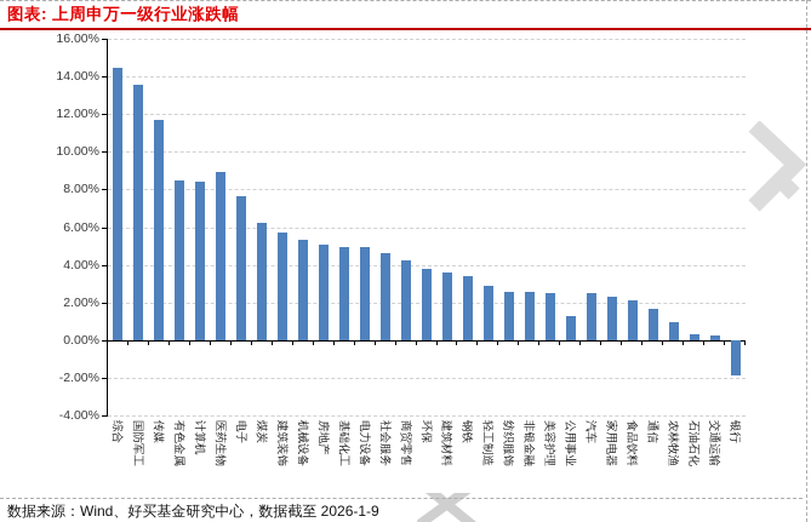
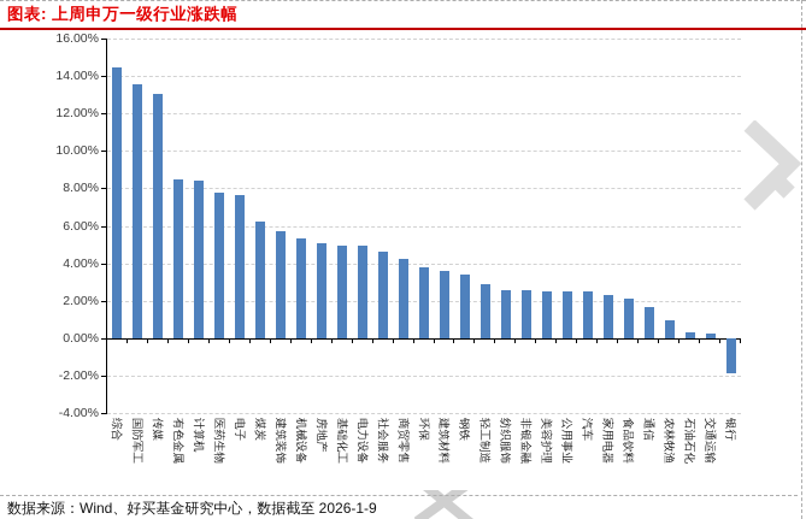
传媒: 11.7% -> 13.1%
医药生物: 8.9% -> 7.8%
公用事业: 1.3% -> 2.5%
